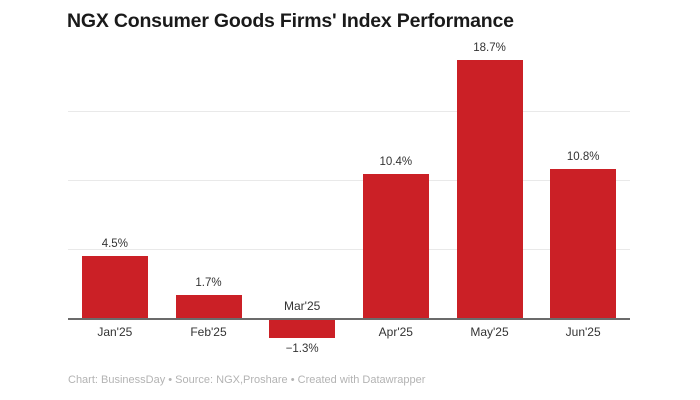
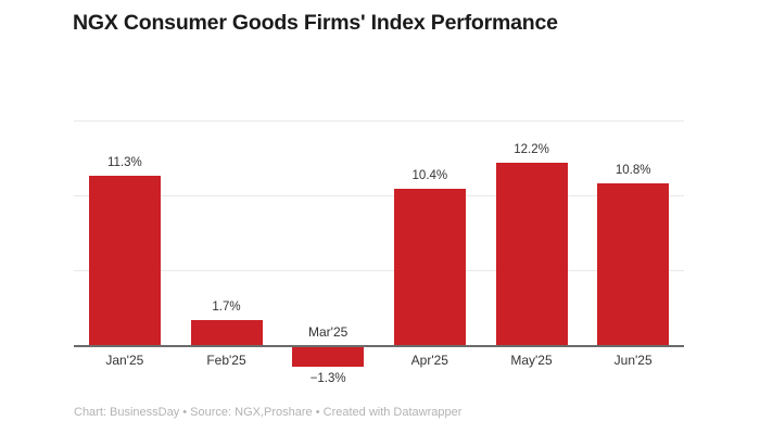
Jan'25: 4.5% -> 11.3%
May'25: 18.7% -> 12.2%
